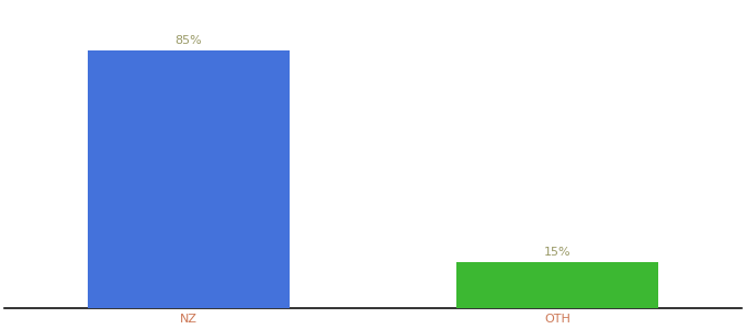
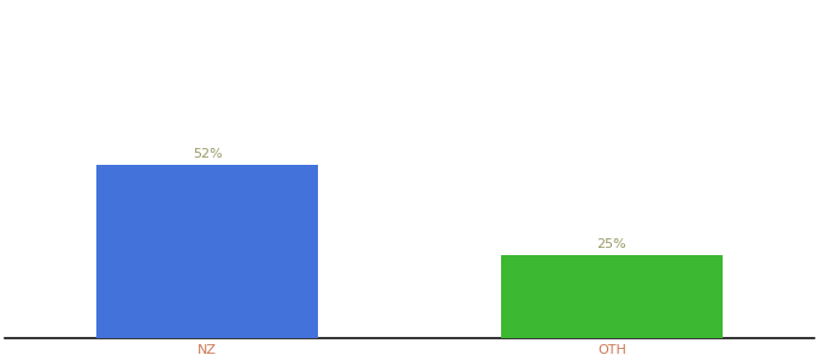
NZ: 85% -> 52%
OTH: 15% -> 25%
